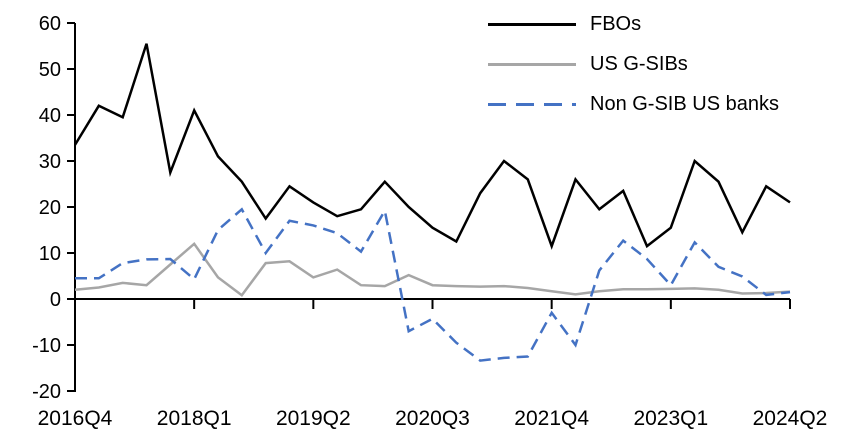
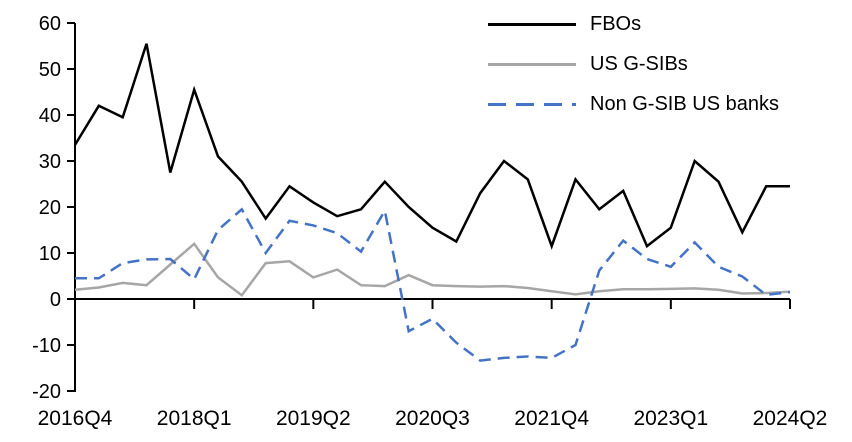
FBOs/2018Q1: 41 -> 46
Non G-SIB US banks/2021Q4: -3 -> -13
Non G-SIB US banks/2023Q1: 3 -> 7
FBOs/2024Q2: 21 -> 24
